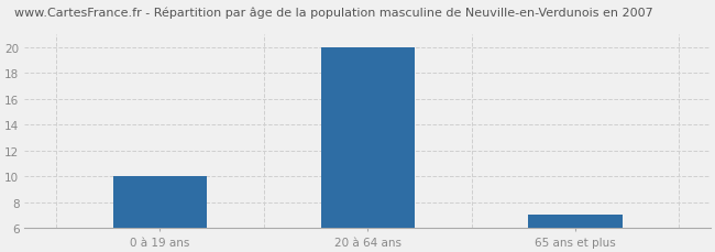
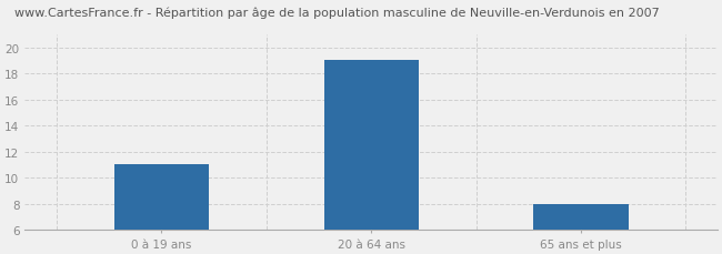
0 à 19 ans: 10 -> 11
20 à 64 ans: 20 -> 19
65 ans et plus: 7 -> 8
